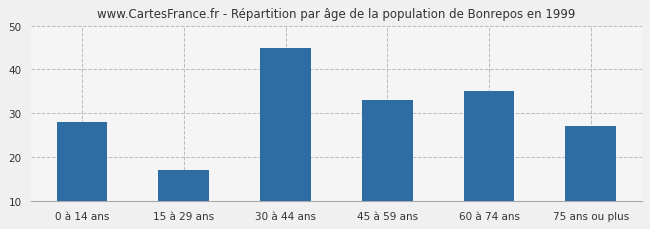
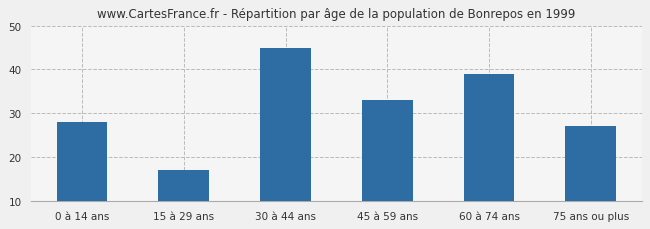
60 à 74 ans: 35 -> 39
